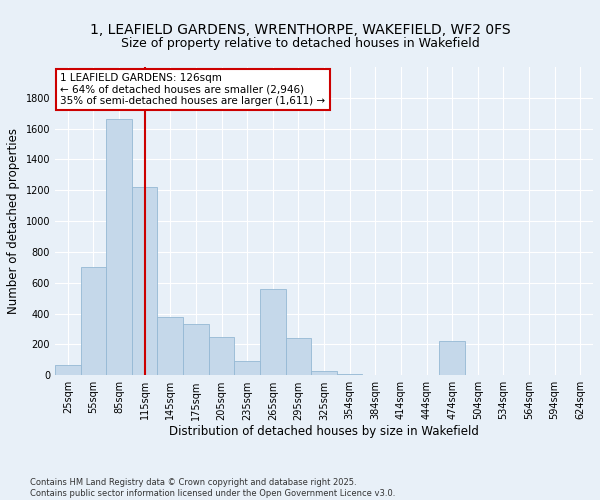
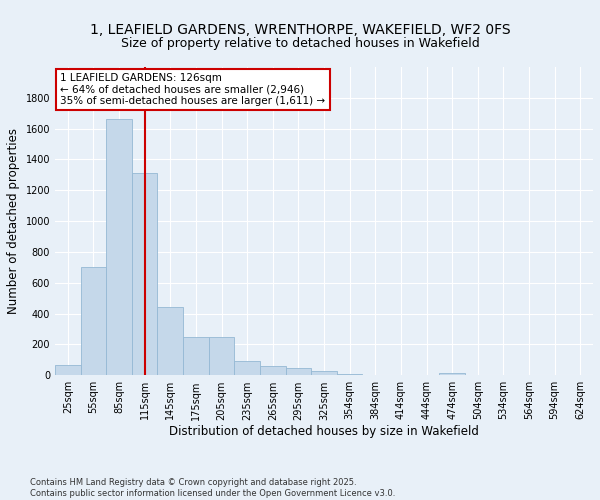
115sqm: 1220 -> 1310
145sqm: 380 -> 440
175sqm: 330 -> 250
265sqm: 560 -> 60
295sqm: 240 -> 40
474sqm: 220 -> 20
